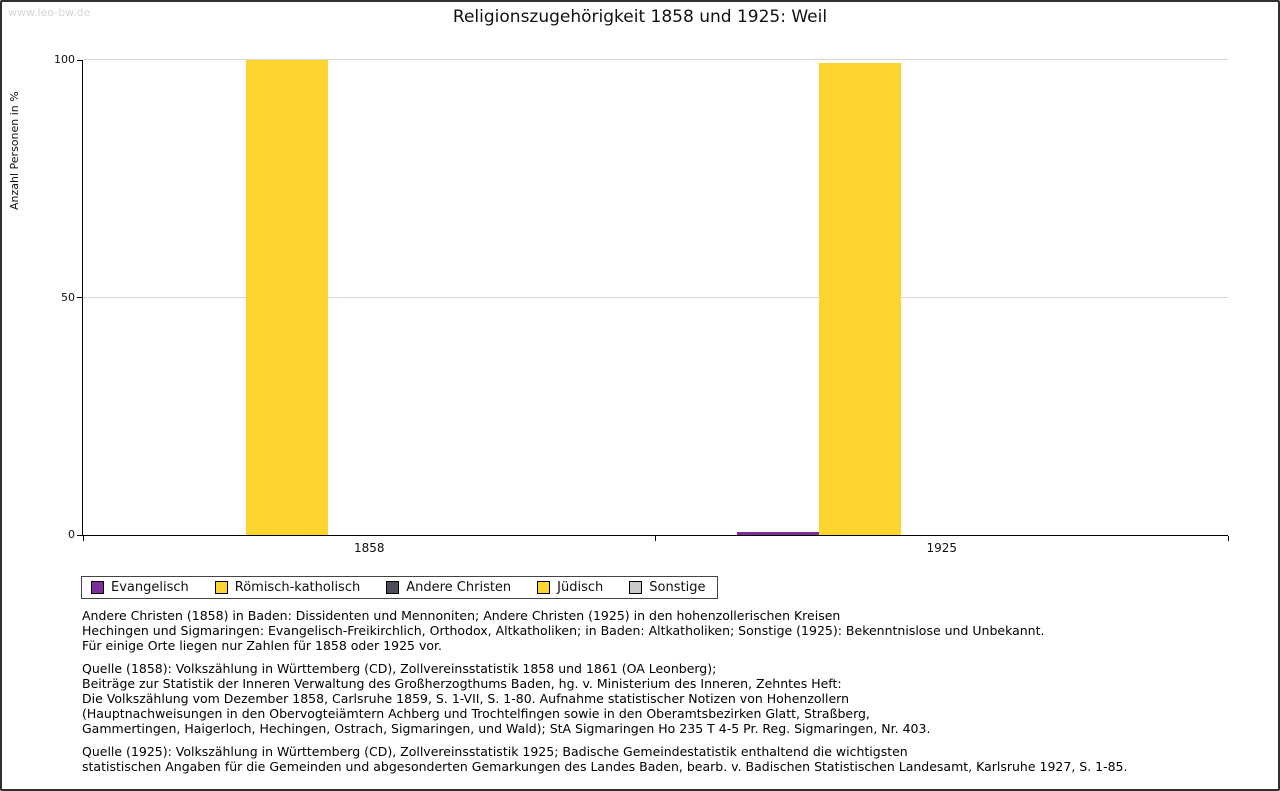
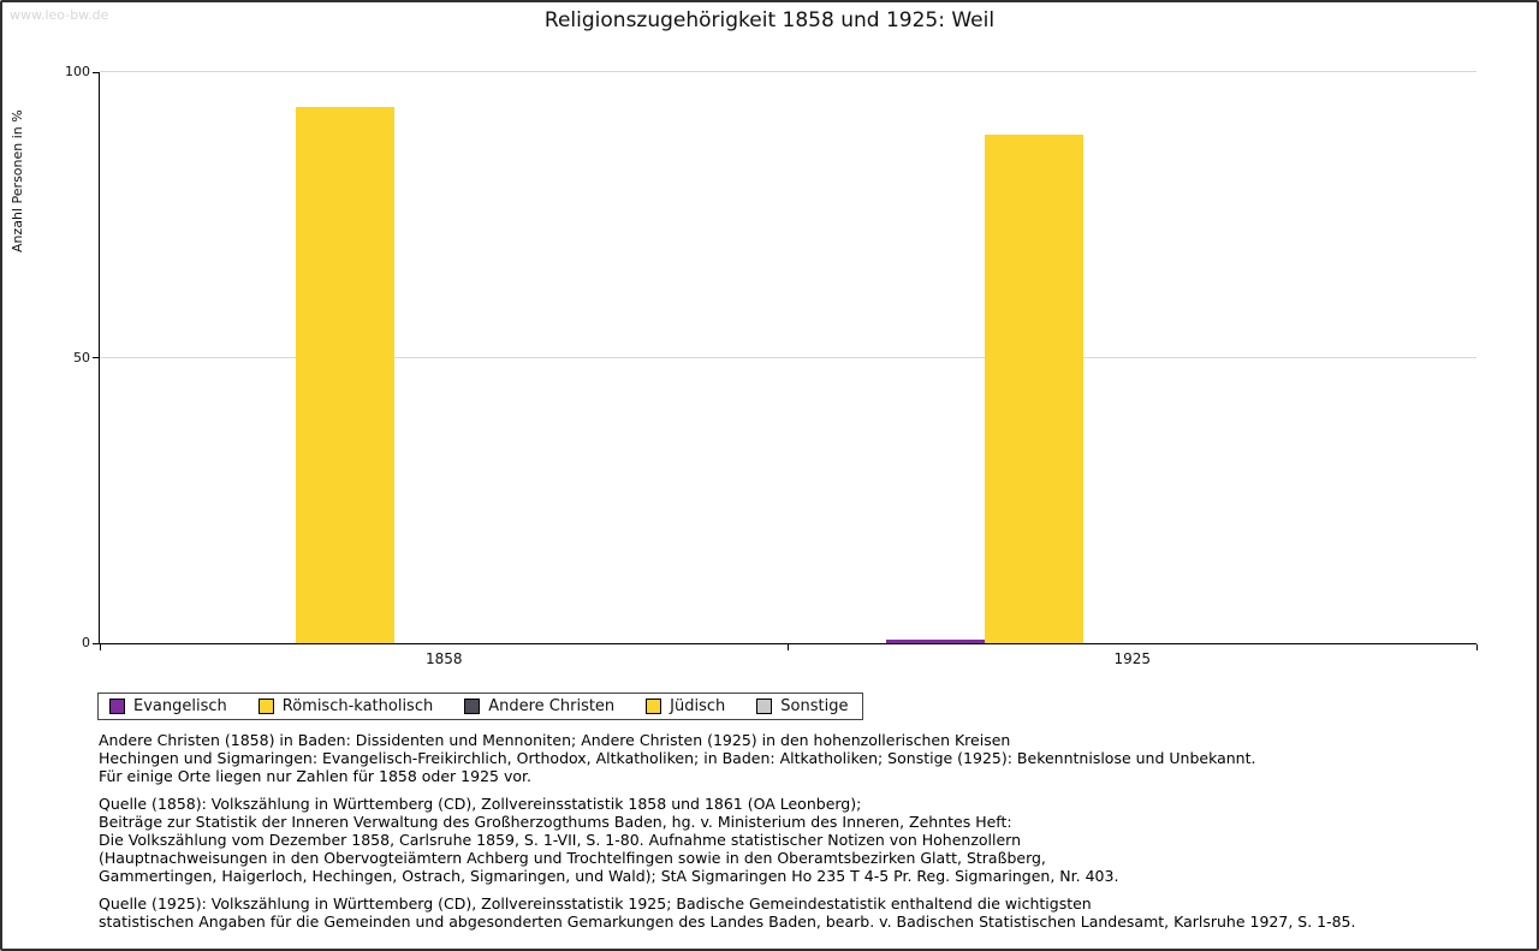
Römisch-katholisch/1858: 100 -> 94
Römisch-katholisch/1925: 99 -> 89
